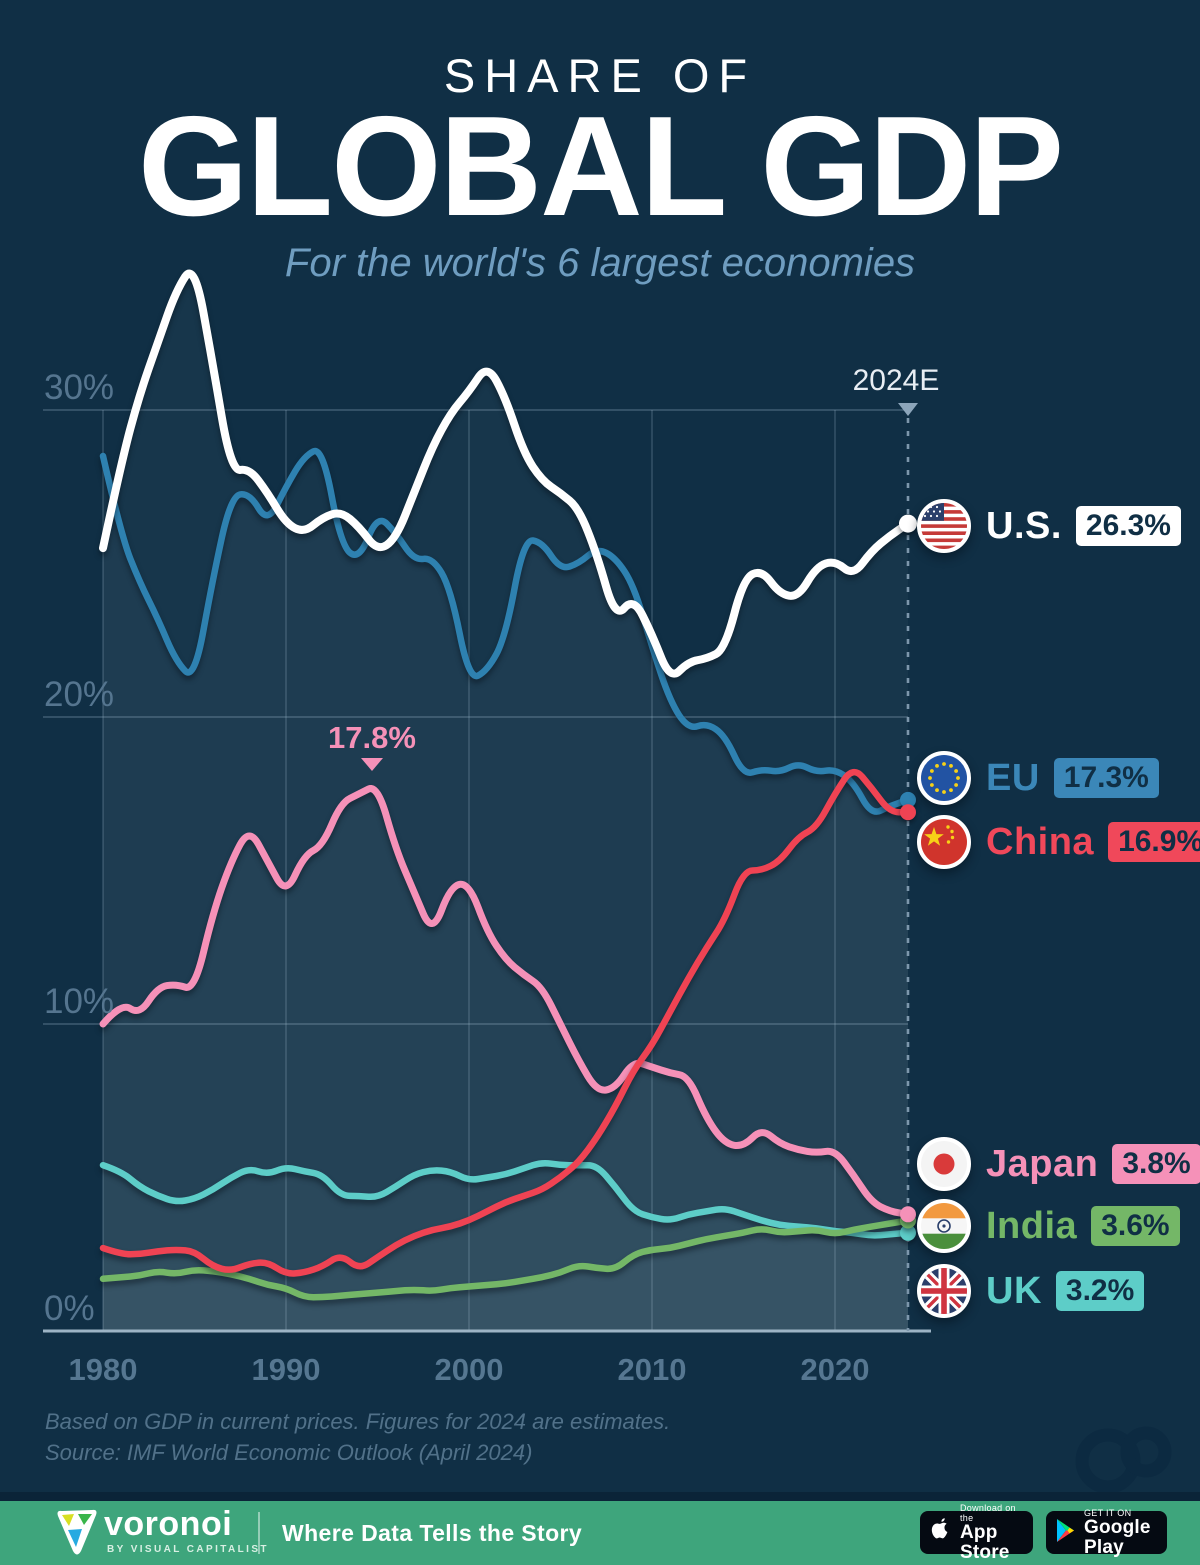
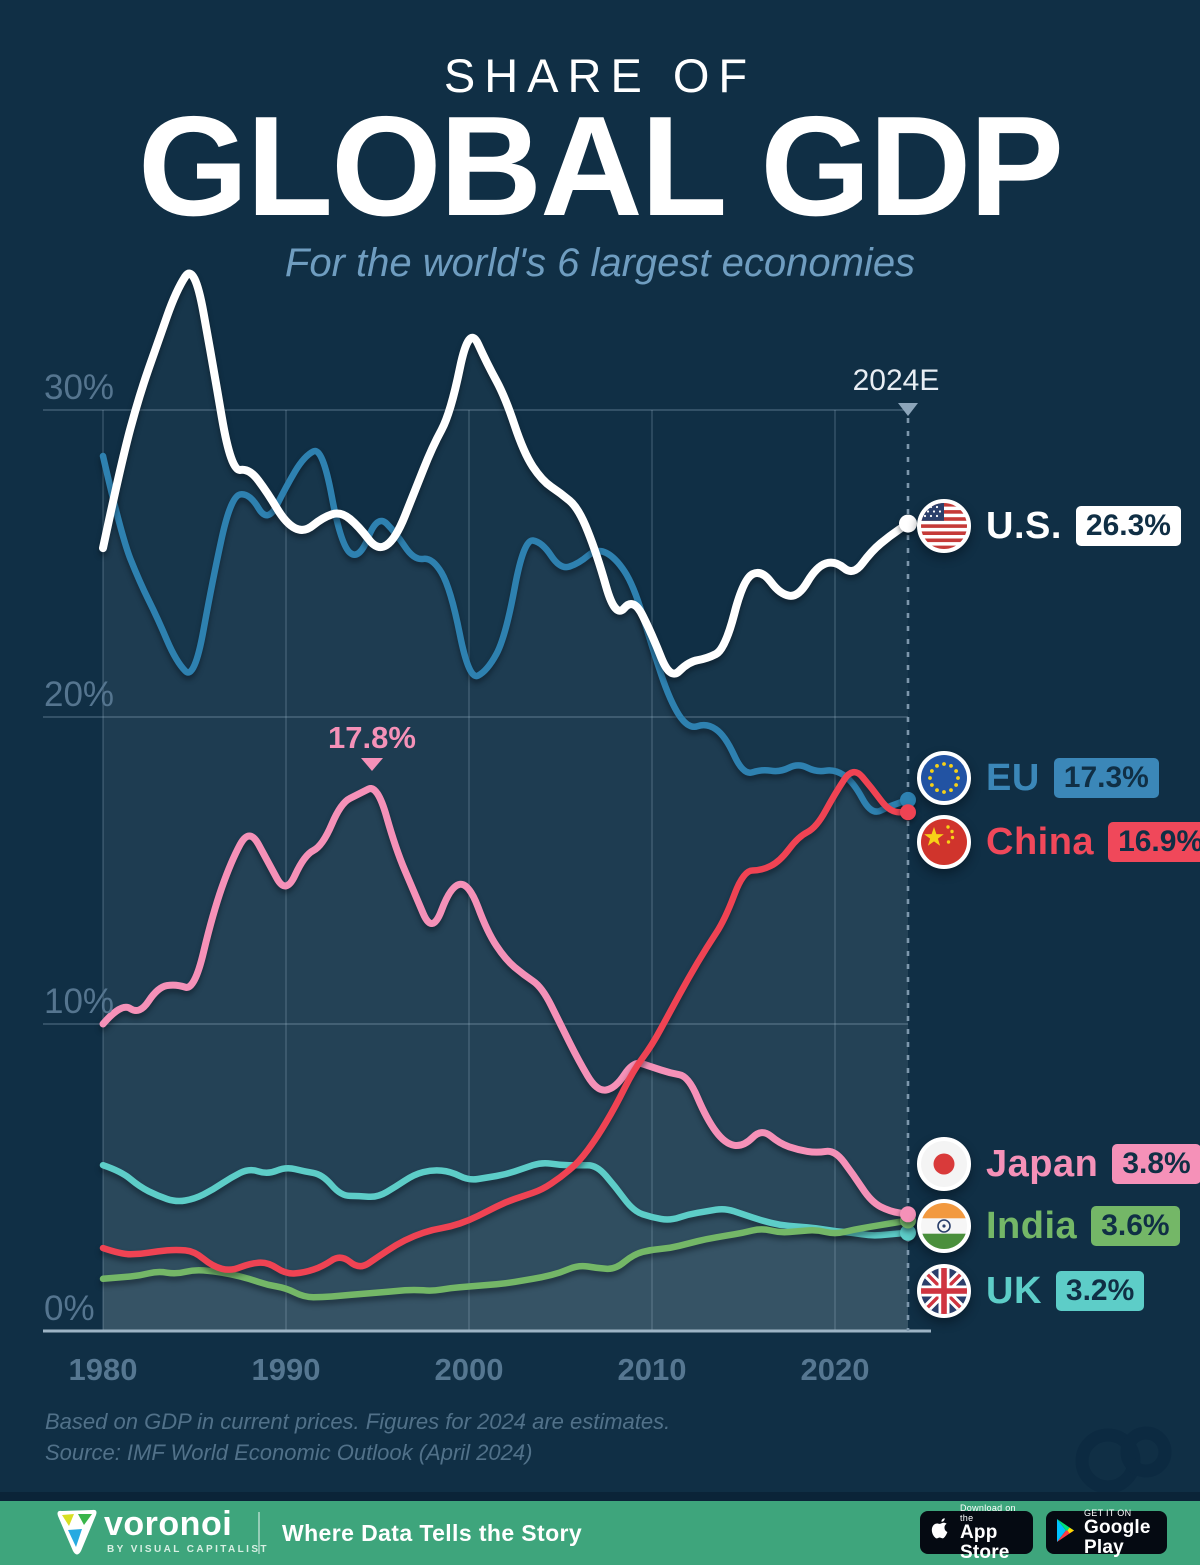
U.S./2000: 30.6% -> 32.8%
